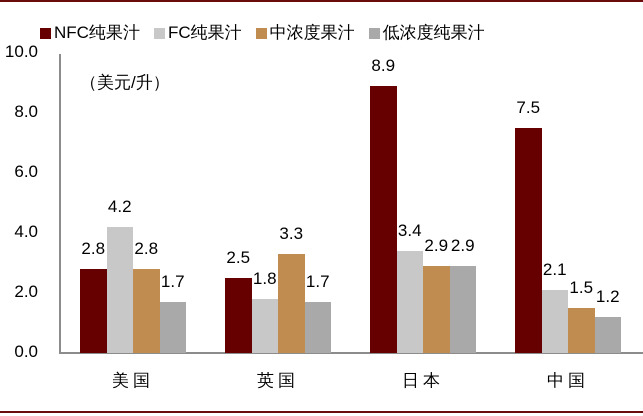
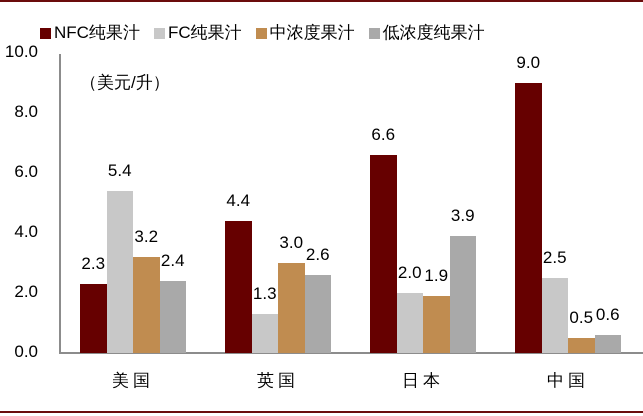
NFC纯果汁/美国: 2.8 -> 2.3
FC纯果汁/美国: 4.2 -> 5.4
中浓度果汁/美国: 2.8 -> 3.2
低浓度纯果汁/美国: 1.7 -> 2.4
NFC纯果汁/英国: 2.5 -> 4.4
FC纯果汁/英国: 1.8 -> 1.3
中浓度果汁/英国: 3.3 -> 3.0
低浓度纯果汁/英国: 1.7 -> 2.6
NFC纯果汁/日本: 8.9 -> 6.6
FC纯果汁/日本: 3.4 -> 2.0
中浓度果汁/日本: 2.9 -> 1.9
低浓度纯果汁/日本: 2.9 -> 3.9
NFC纯果汁/中国: 7.5 -> 9.0
FC纯果汁/中国: 2.1 -> 2.5
中浓度果汁/中国: 1.5 -> 0.5
低浓度纯果汁/中国: 1.2 -> 0.6
